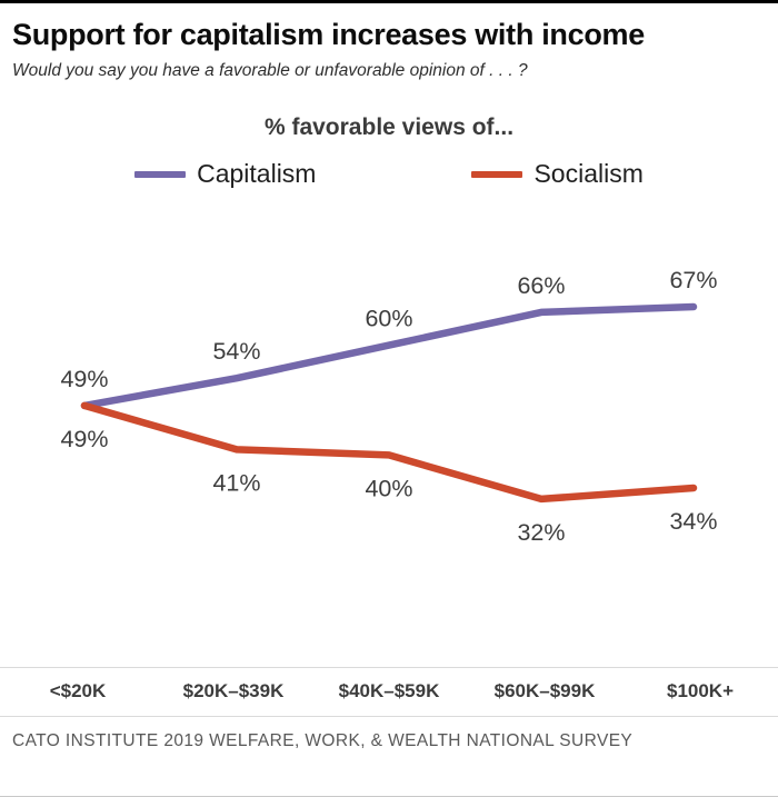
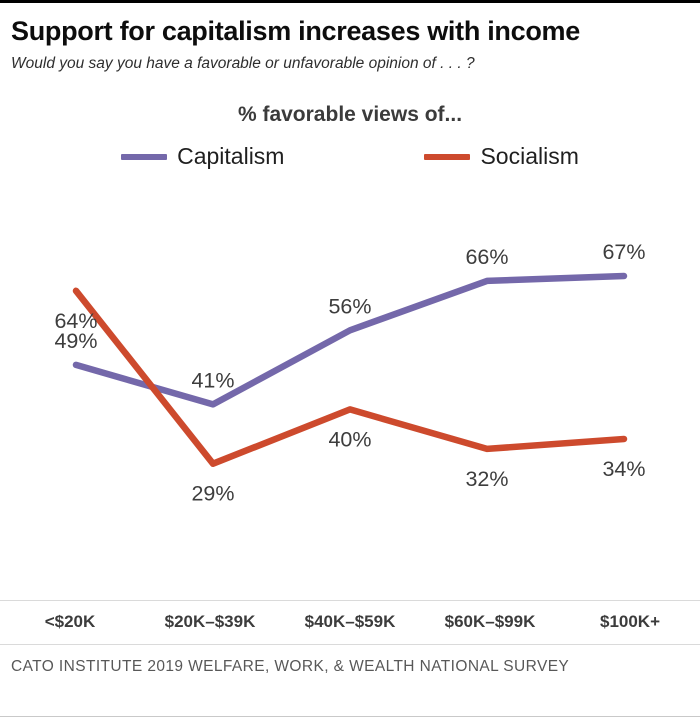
Socialism/<$20K: 49% -> 64%
Capitalism/$20K–$39K: 54% -> 41%
Socialism/$20K–$39K: 41% -> 29%
Capitalism/$40K–$59K: 60% -> 56%
